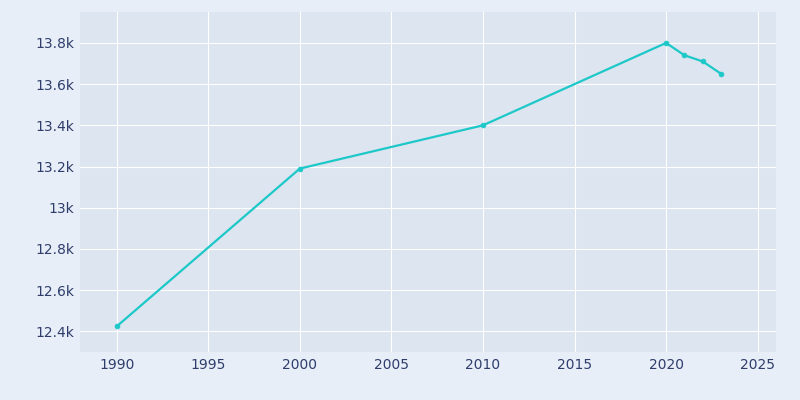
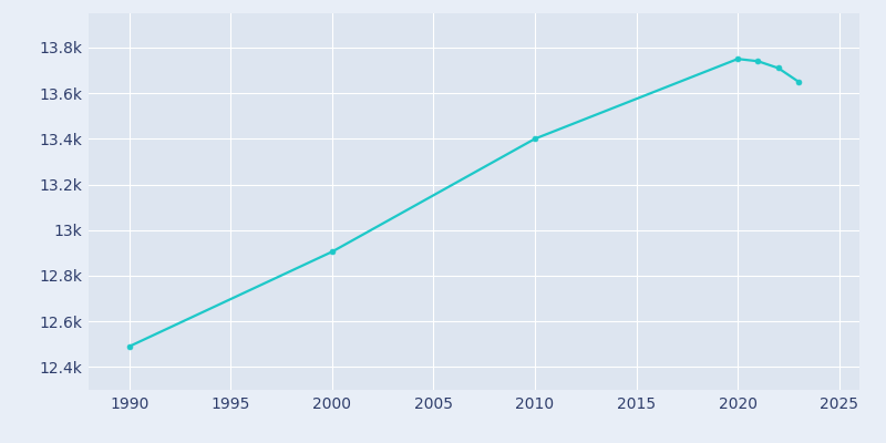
1990: 12.424k -> 12.490k
2000: 13.190k -> 12.905k
2020: 13.800k -> 13.750k
